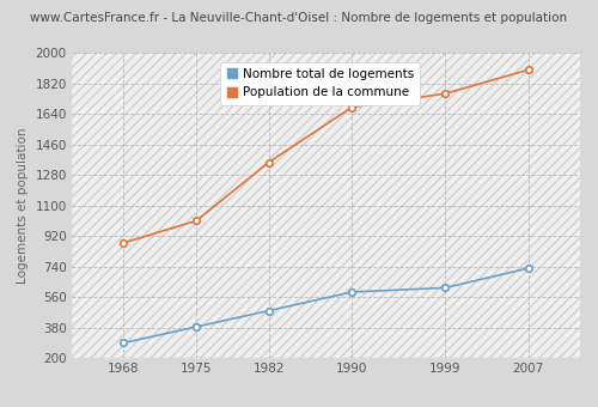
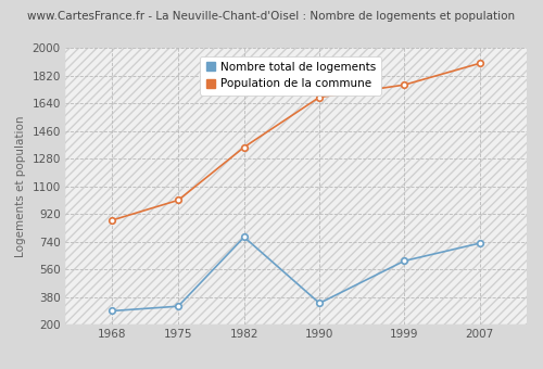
Nombre total de logements/1975: 380 -> 320
Nombre total de logements/1982: 480 -> 770
Nombre total de logements/1990: 590 -> 340
